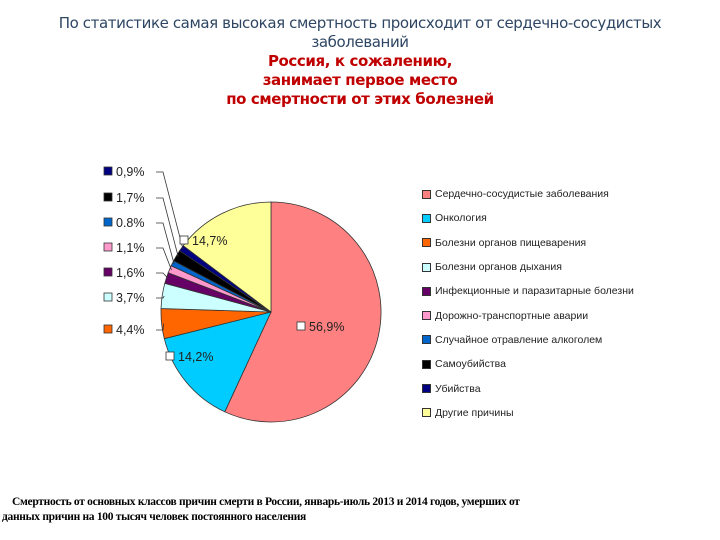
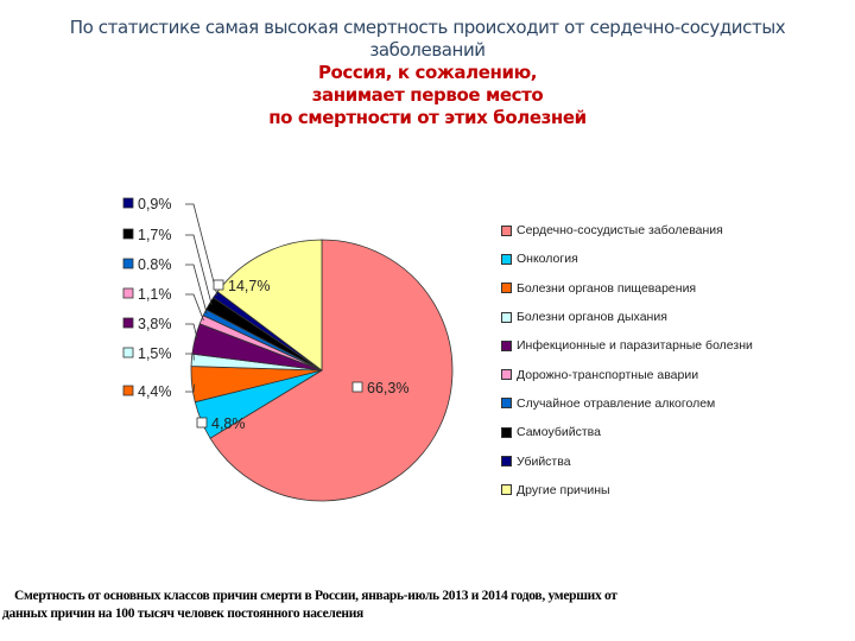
Сердечно-сосудистые заболевания: 56,9% -> 66,3%
Онкология: 14,2% -> 4,8%
Болезни органов дыхания: 3,7% -> 1,5%
Инфекционные и паразитарные болезни: 1,6% -> 3,8%
